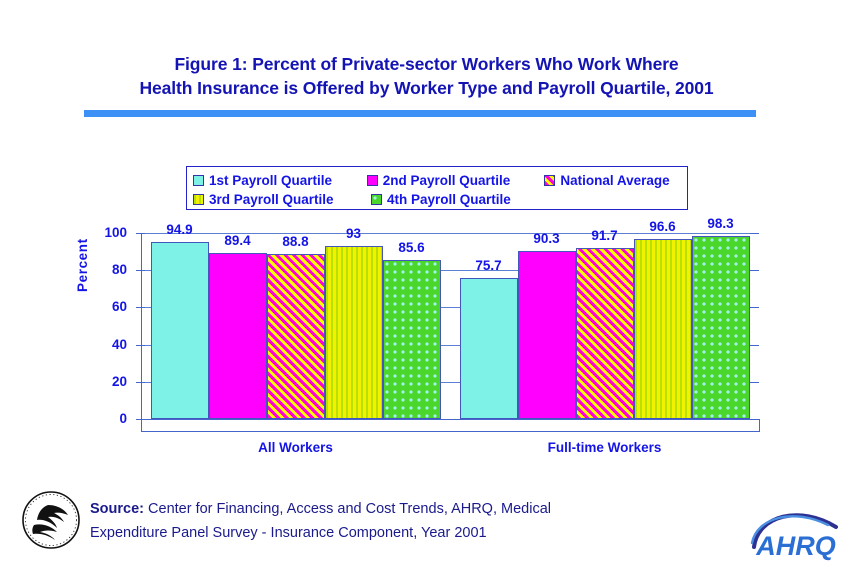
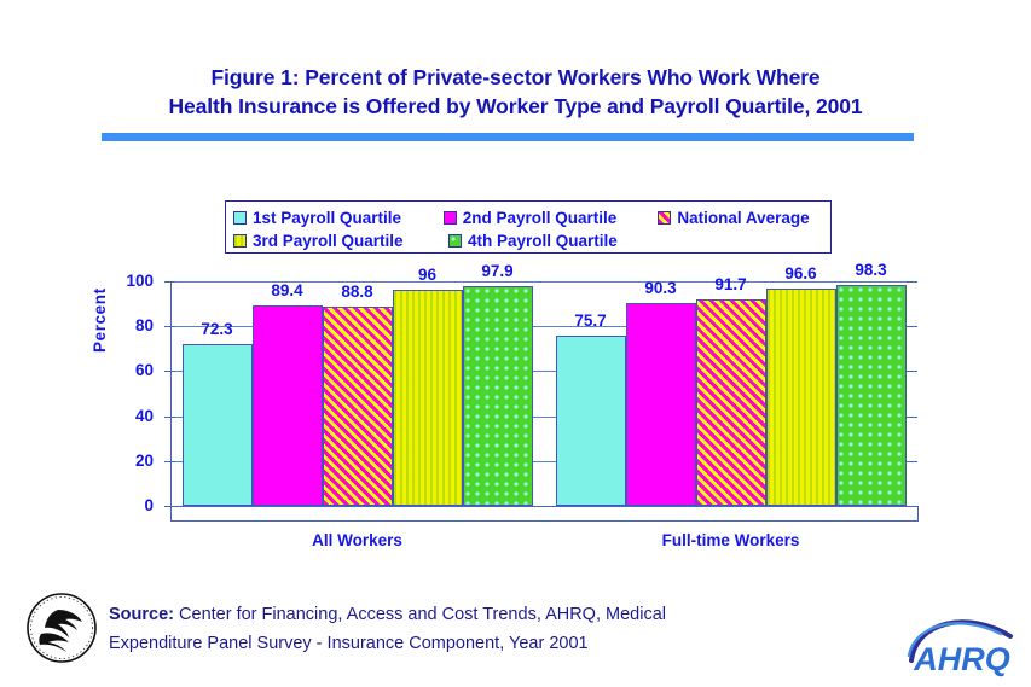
1st Payroll Quartile/All Workers: 94.9 -> 72.3
3rd Payroll Quartile/All Workers: 93 -> 96
4th Payroll Quartile/All Workers: 85.6 -> 97.9
